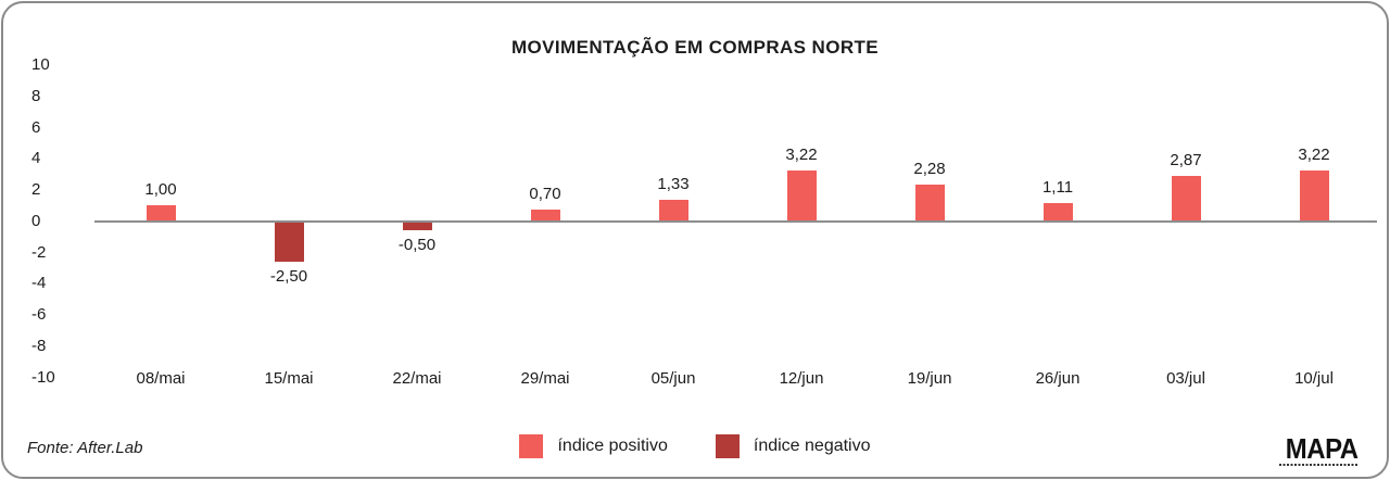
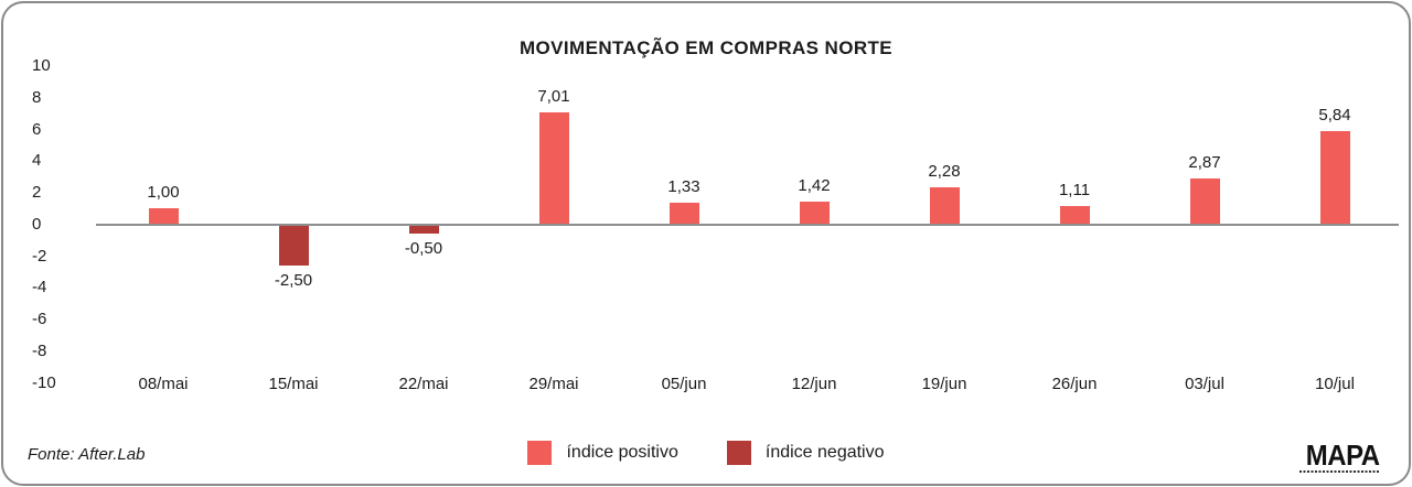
29/mai: 0,70 -> 7,01
12/jun: 3,22 -> 1,42
10/jul: 3,22 -> 5,84
